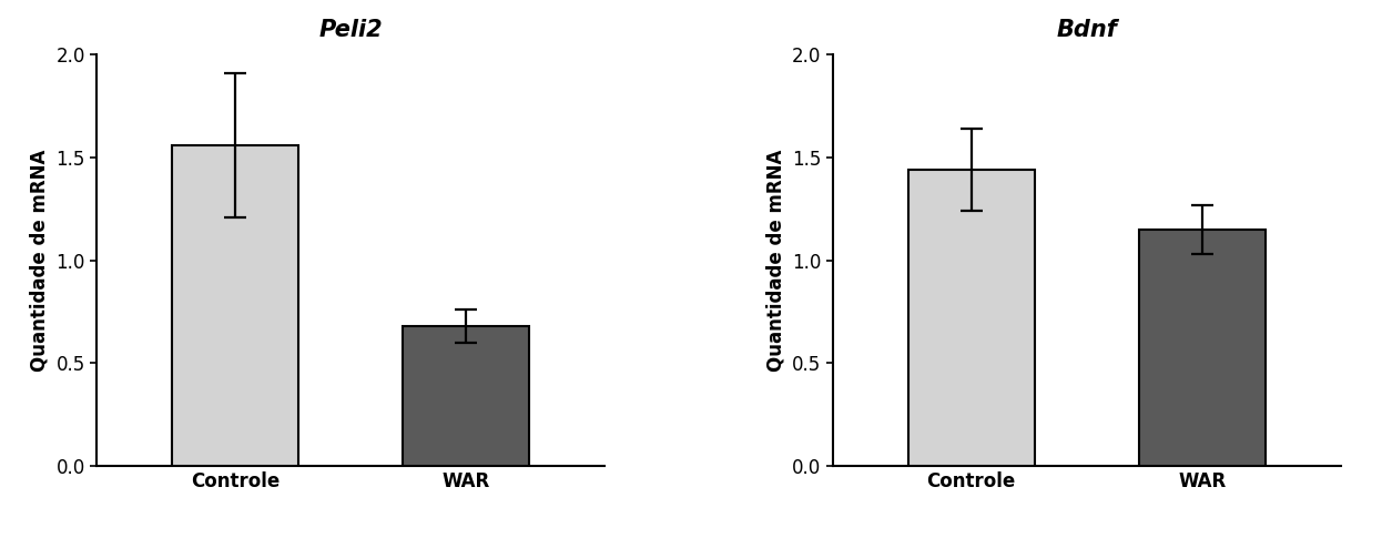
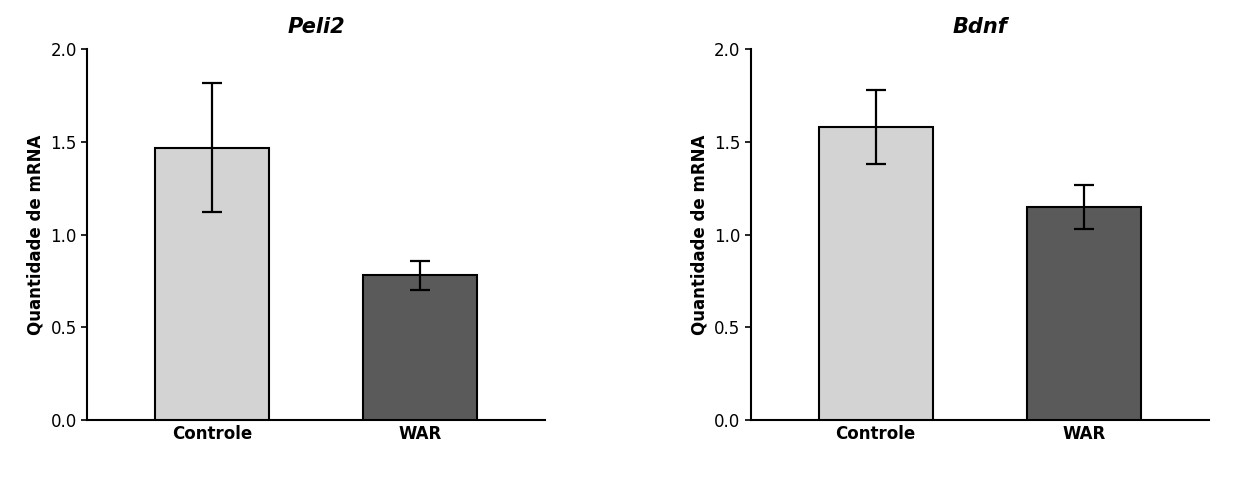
Peli2/Controle: 1.56 -> 1.47
Peli2/WAR: 0.68 -> 0.78
Bdnf/Controle: 1.44 -> 1.58
